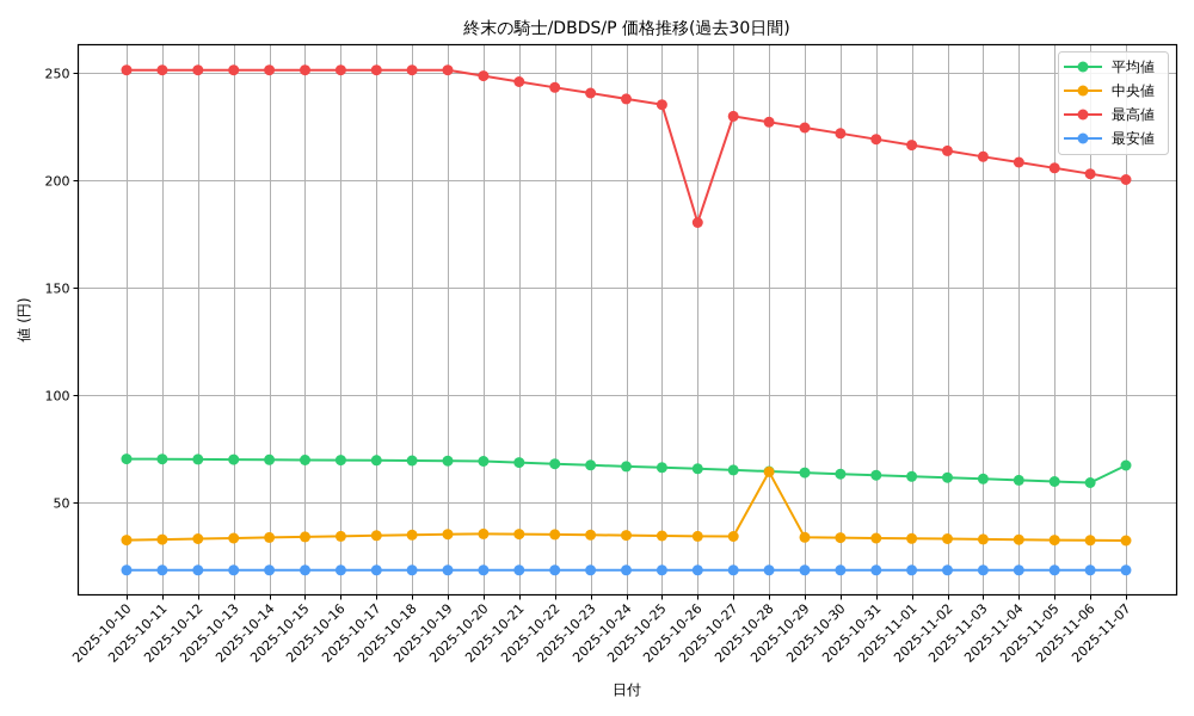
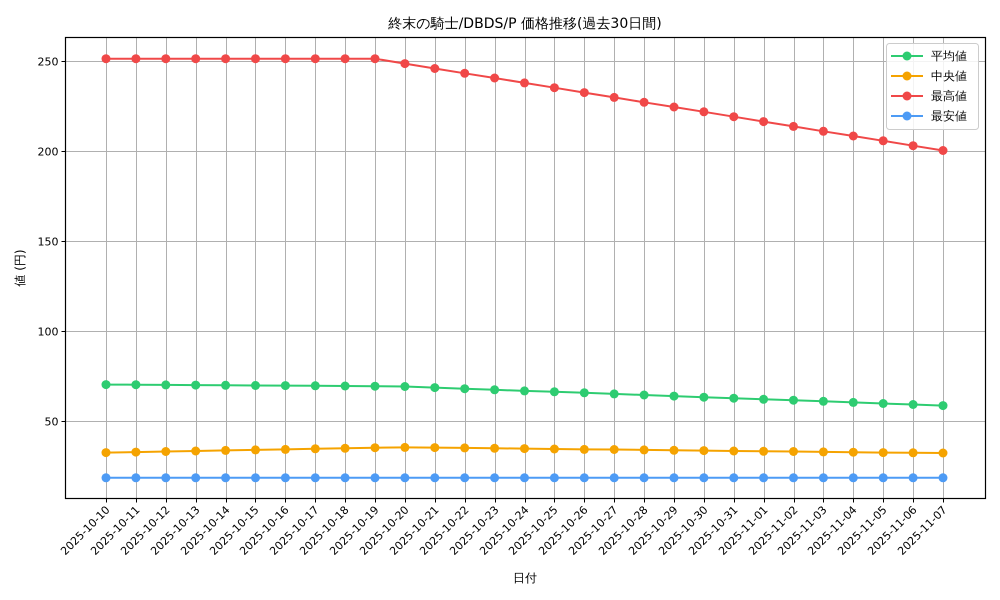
最高値/2025-10-26: 180 -> 232
中央値/2025-10-28: 64 -> 34
平均値/2025-11-07: 67 -> 58
